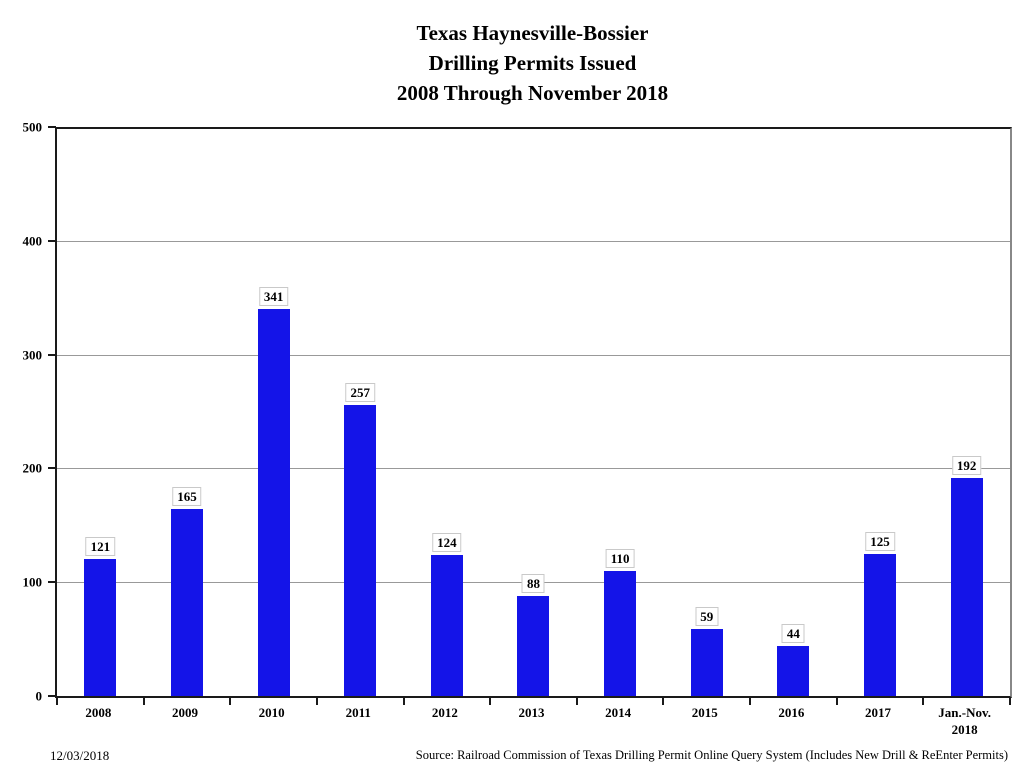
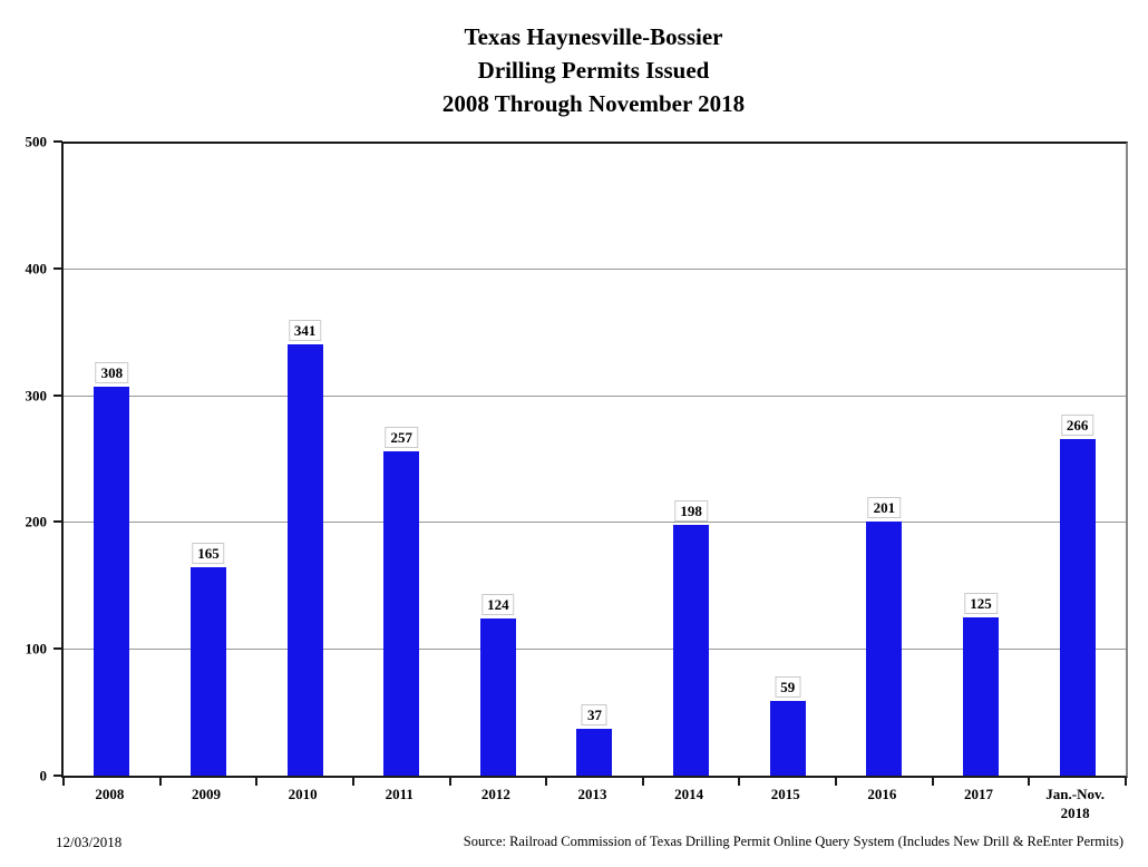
2008: 121 -> 308
2013: 88 -> 37
2014: 110 -> 198
2016: 44 -> 201
Jan.-Nov. 2018: 192 -> 266
